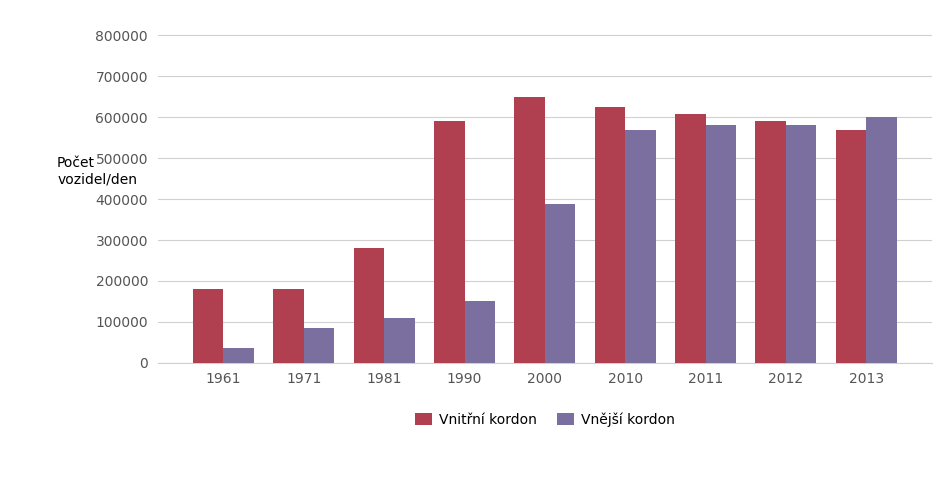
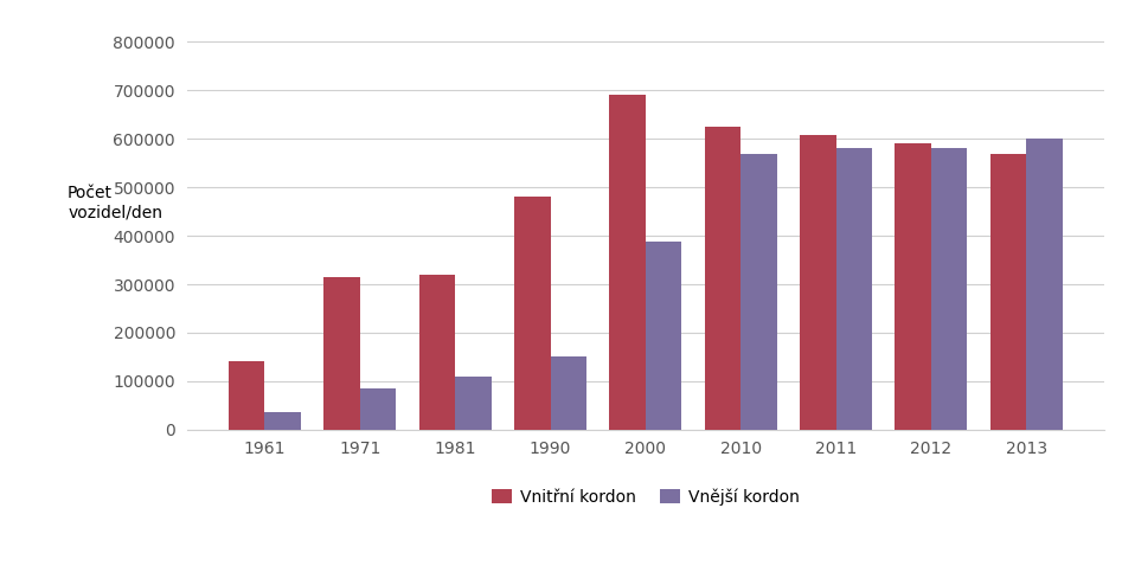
Vnitřní kordon/1961: 180000 -> 140000
Vnitřní kordon/1971: 180000 -> 315000
Vnitřní kordon/1981: 280000 -> 320000
Vnitřní kordon/1990: 590000 -> 480000
Vnitřní kordon/2000: 650000 -> 690000
